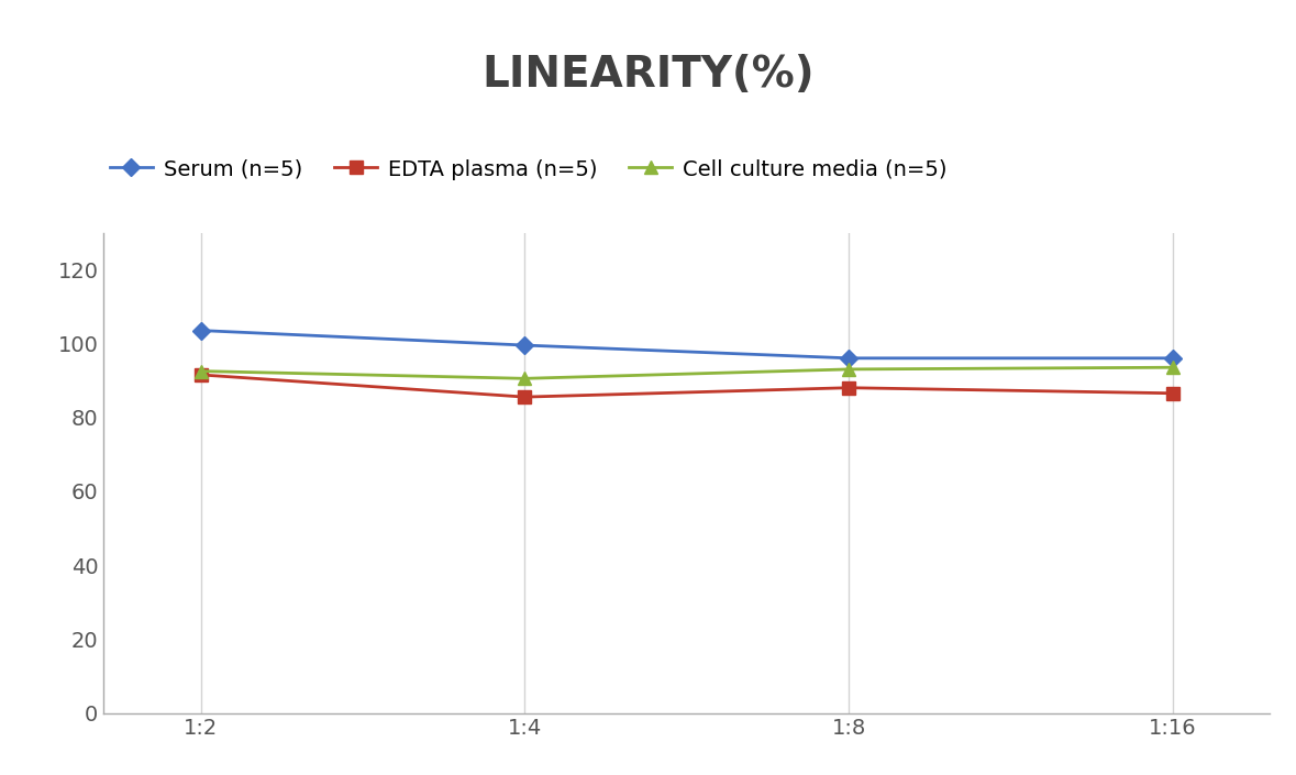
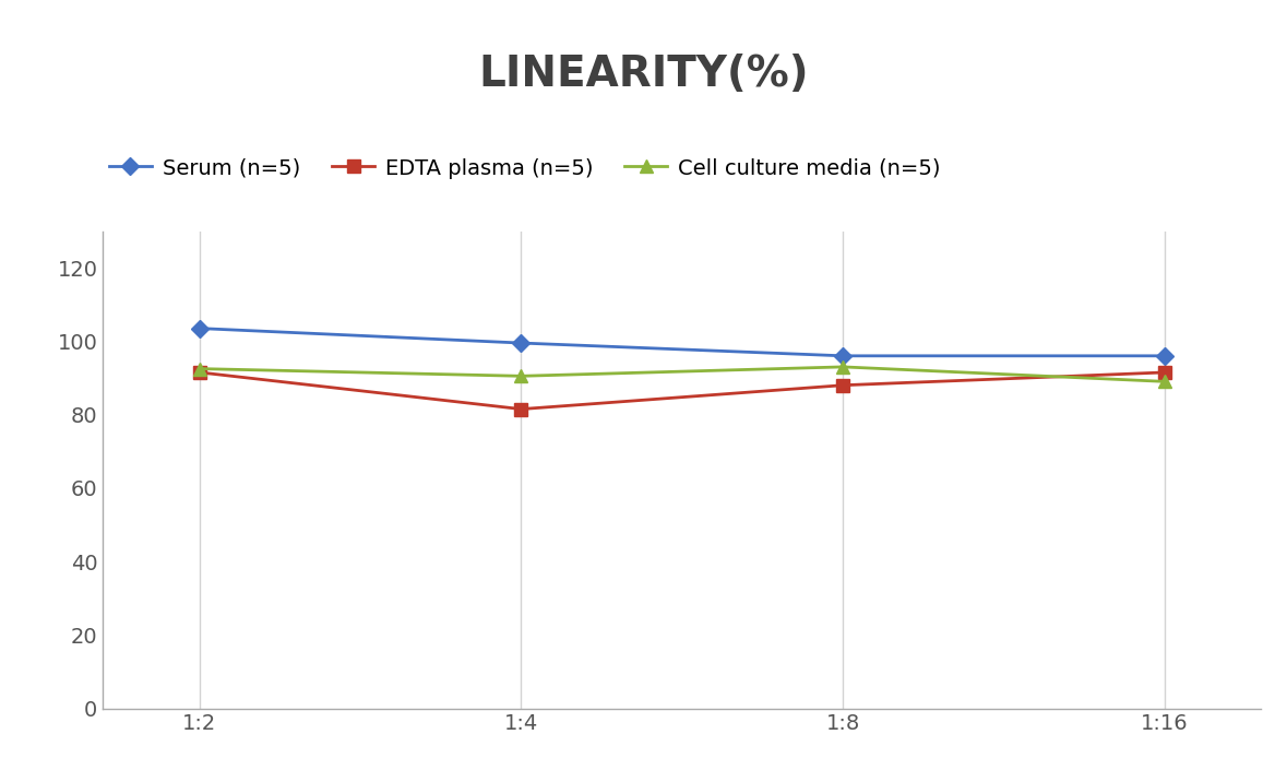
EDTA plasma (n=5)/1:4: 85.5 -> 81.5
EDTA plasma (n=5)/1:16: 86.5 -> 91.5
Cell culture media (n=5)/1:16: 93.5 -> 89.0
